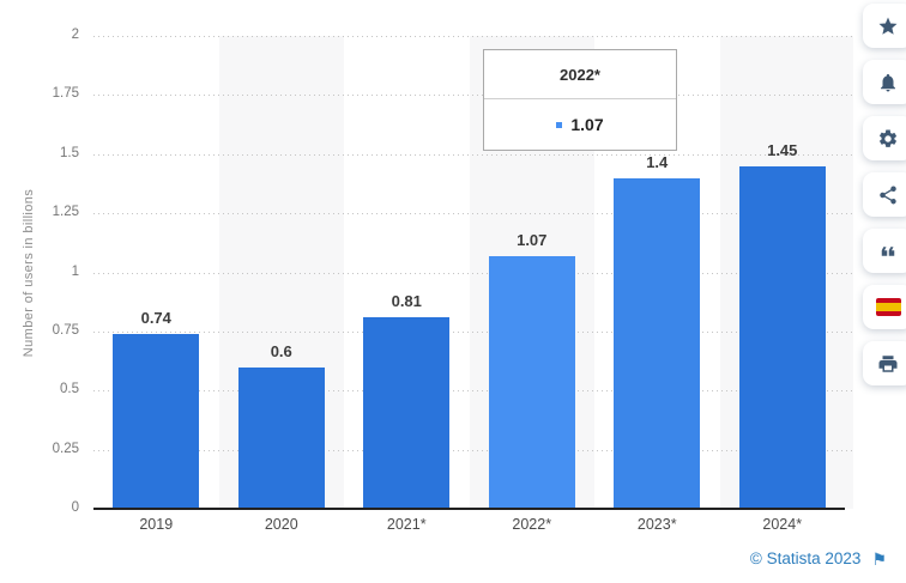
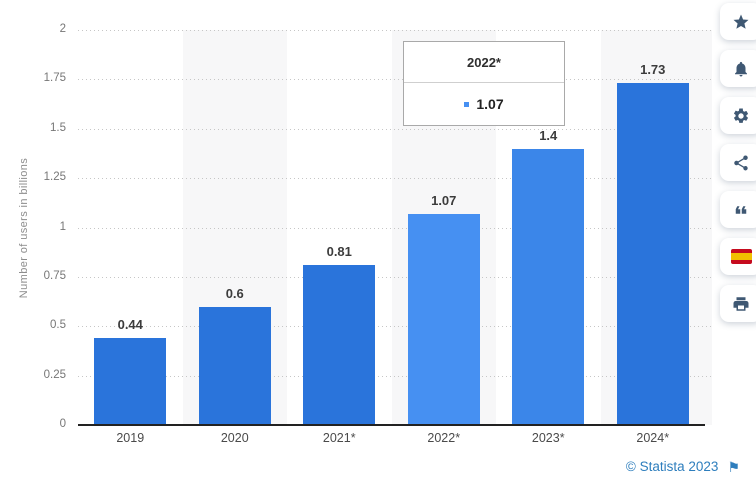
2019: 0.74 -> 0.44
2024*: 1.45 -> 1.73
